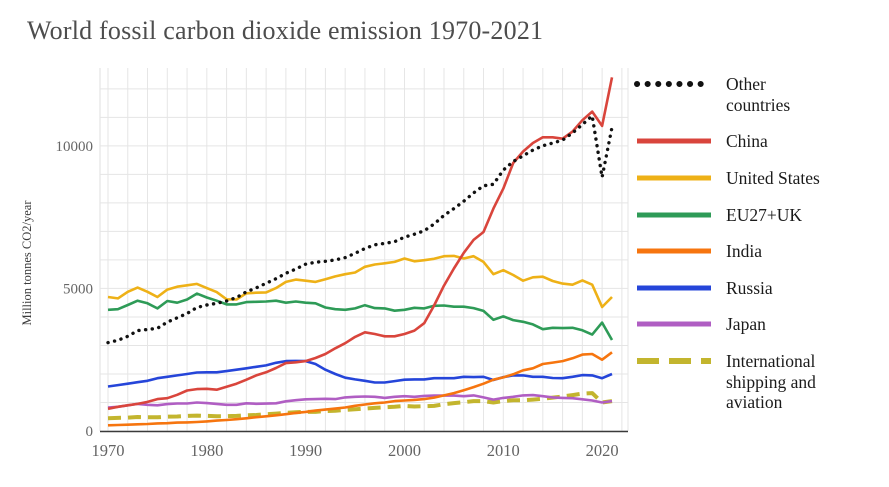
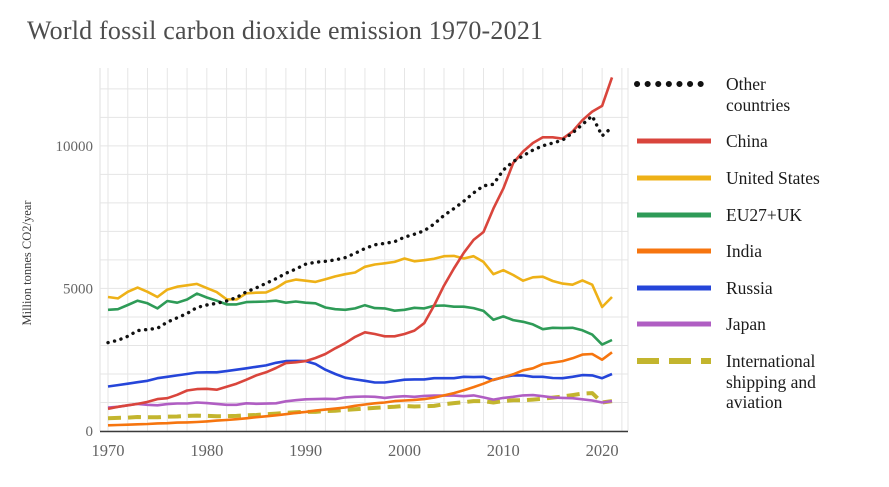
Other countries/2020: 8900 -> 10400
China/2020: 10700 -> 11400
EU27+UK/2020: 3800 -> 3000
